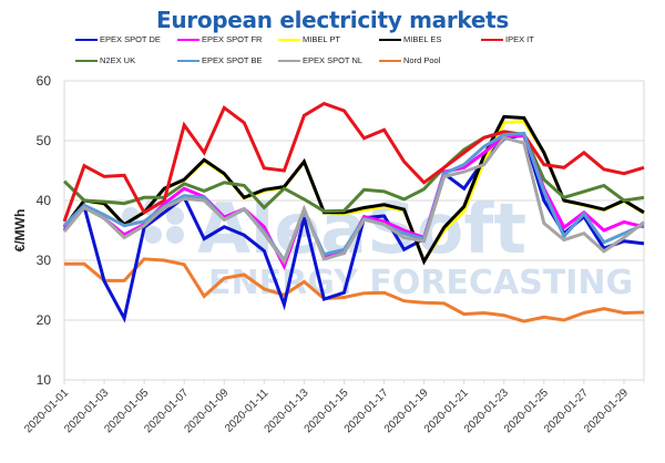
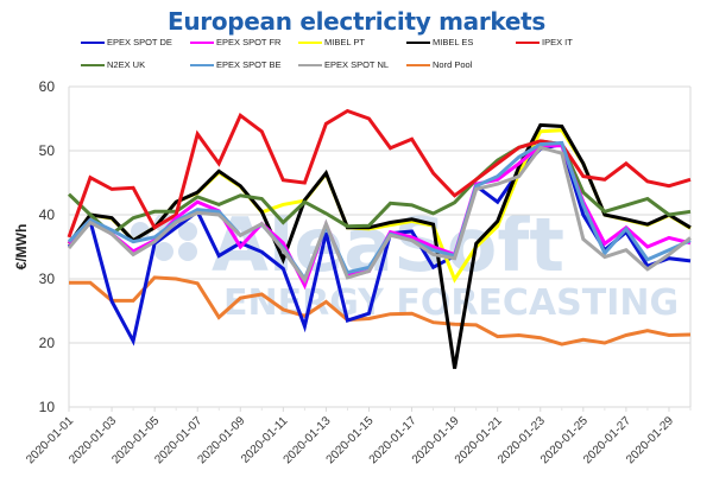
N2EX UK/2020-01-03: 40 -> 37
EPEX SPOT FR/2020-01-09: 37 -> 35
MIBEL ES/2020-01-11: 42 -> 33
MIBEL ES/2020-01-19: 30 -> 16
